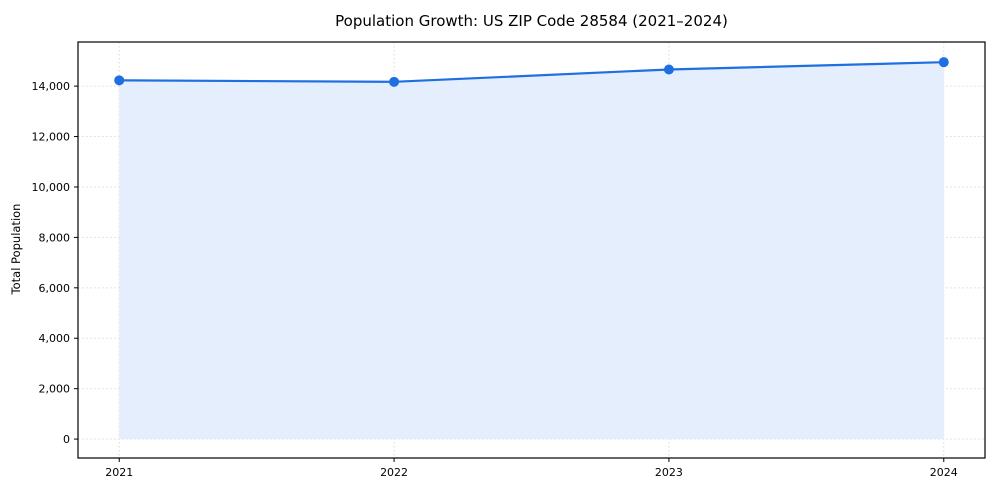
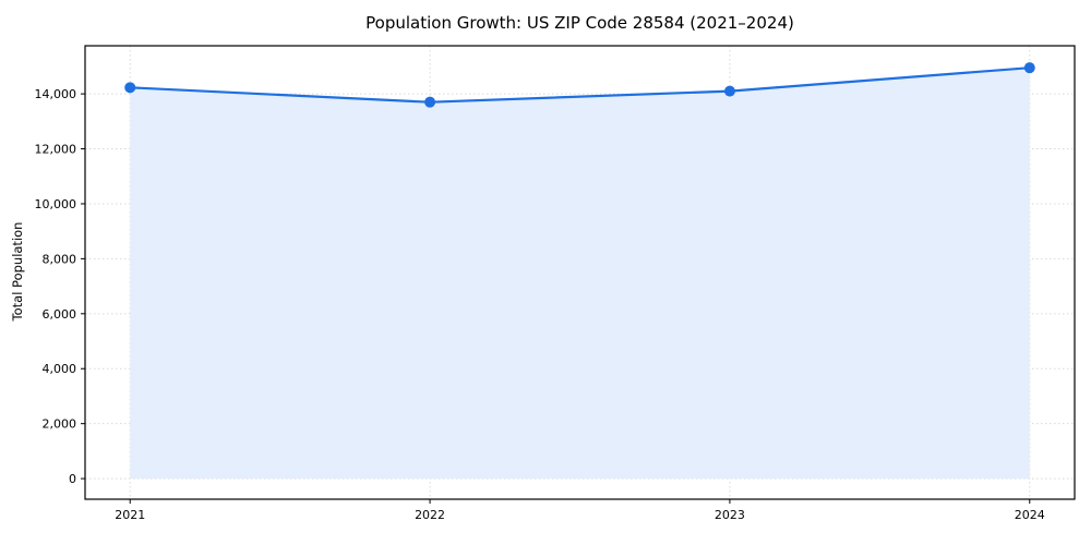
2022: 14200 -> 13700
2023: 14700 -> 14100
